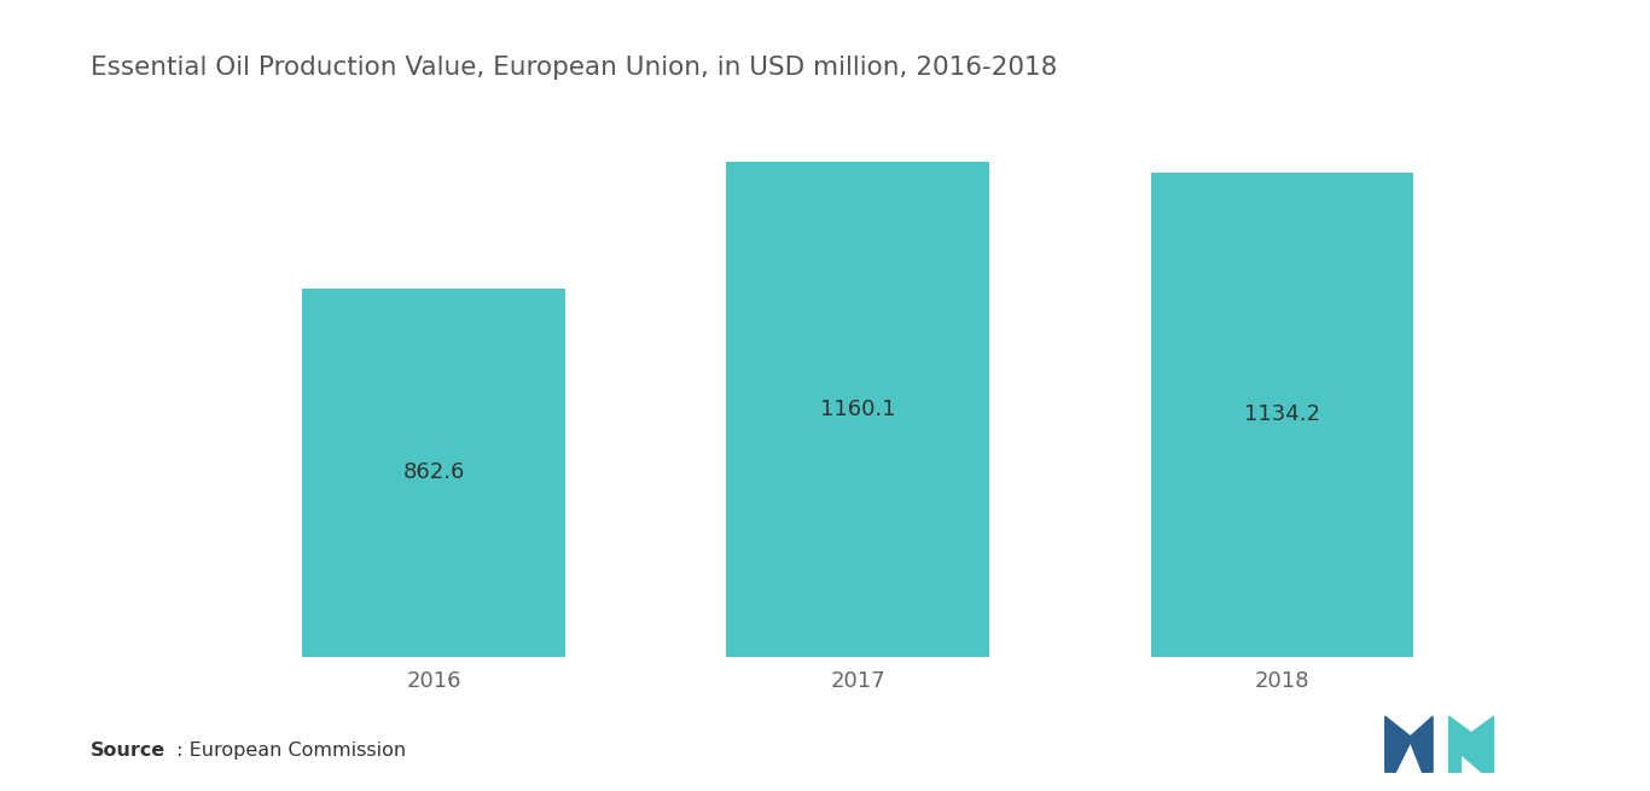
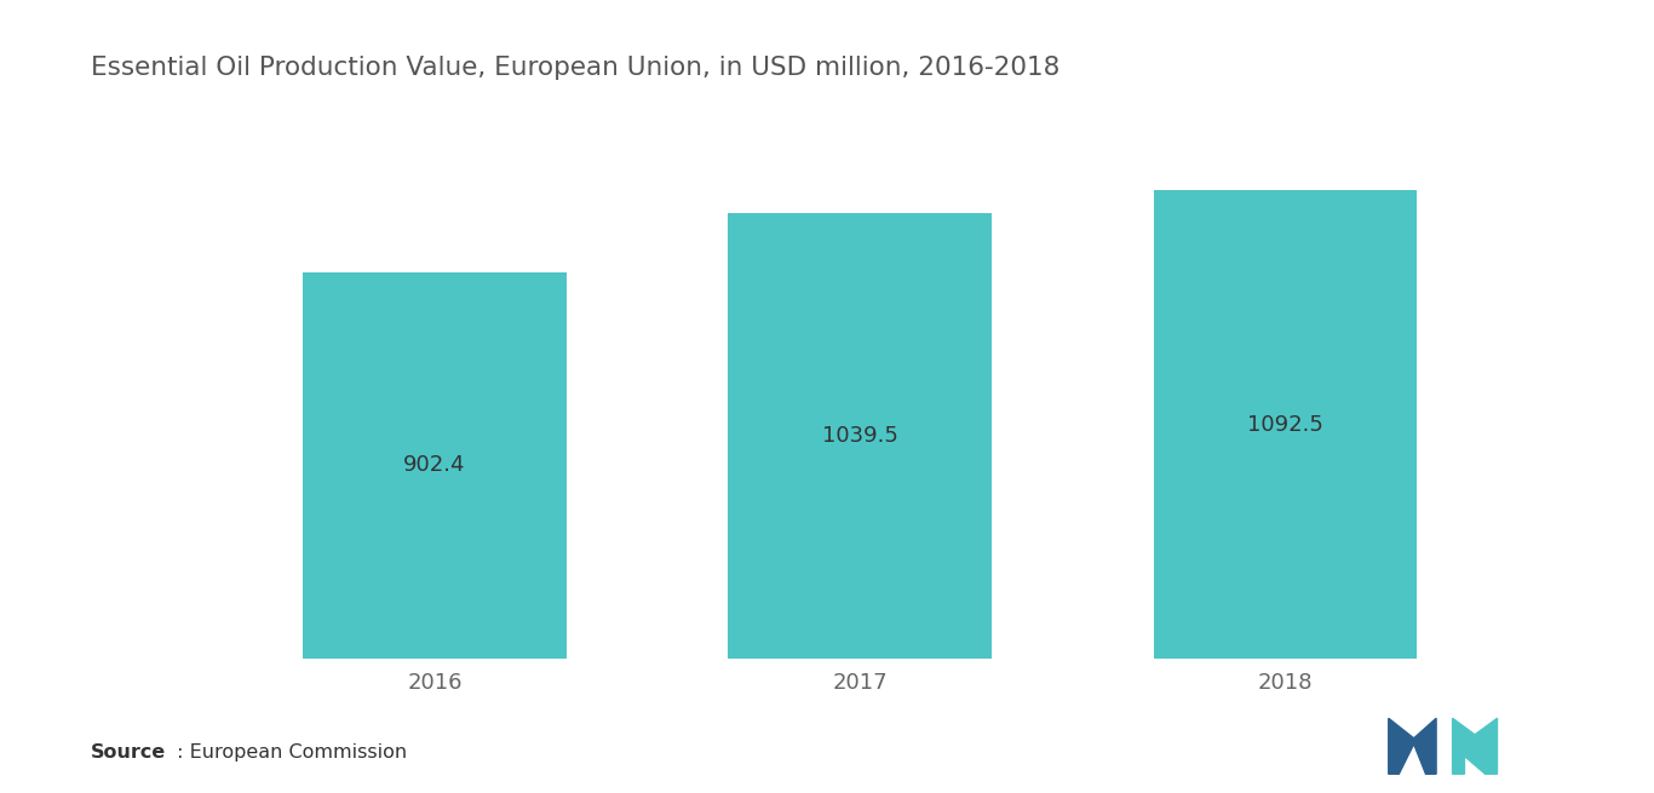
2016: 862.6 -> 902.4
2017: 1160.1 -> 1039.5
2018: 1134.2 -> 1092.5
